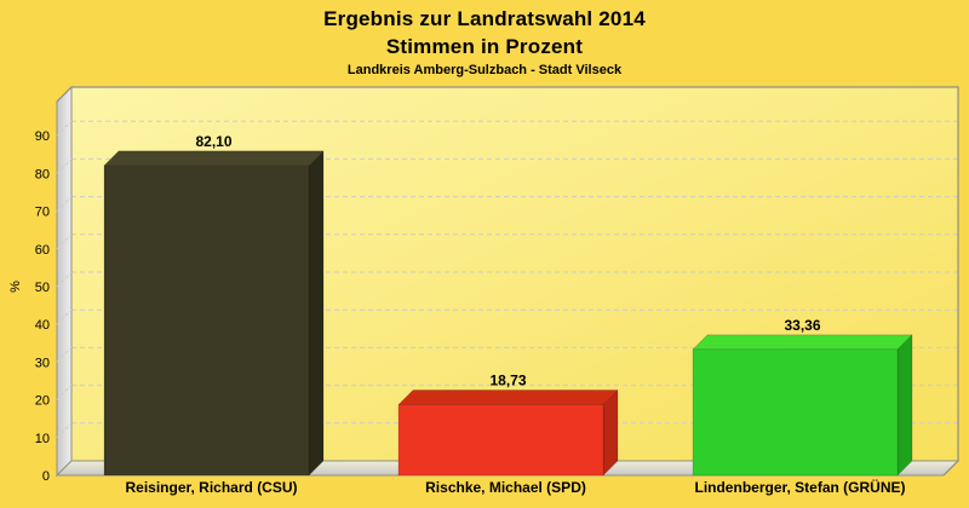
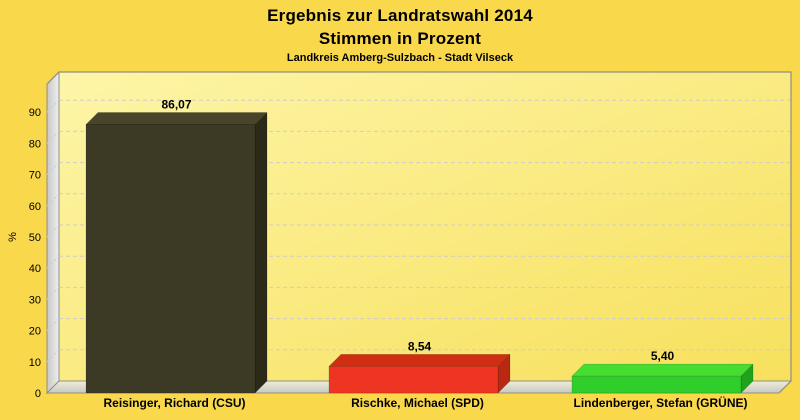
Reisinger, Richard (CSU): 82,10 -> 86,07
Rischke, Michael (SPD): 18,73 -> 8,54
Lindenberger, Stefan (GRÜNE): 33,36 -> 5,40
